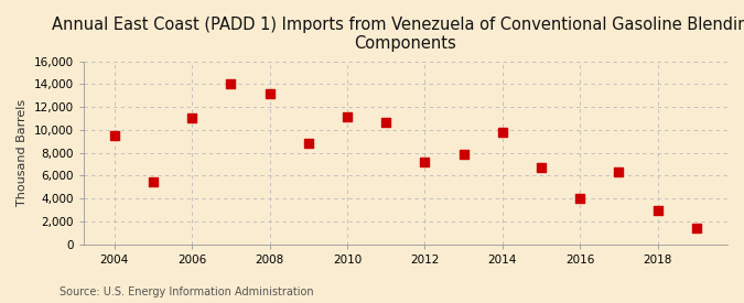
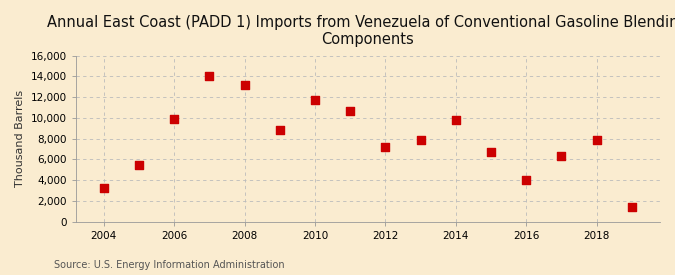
2004: 9,500 -> 3,200
2006: 11,000 -> 9,900
2010: 11,100 -> 11,700
2018: 3,000 -> 7,900
